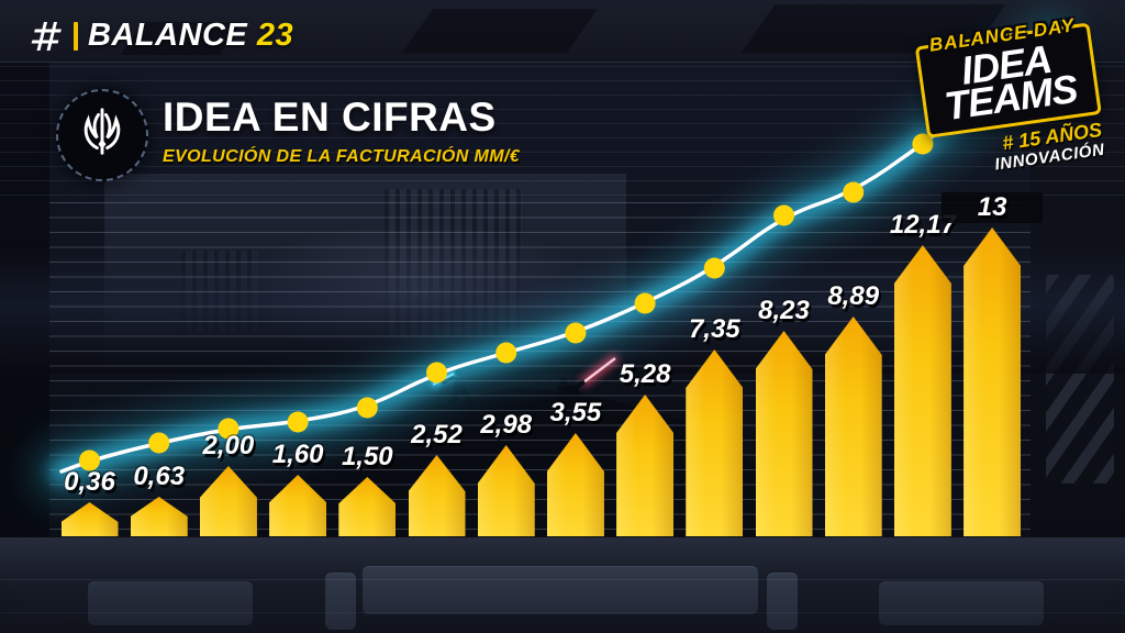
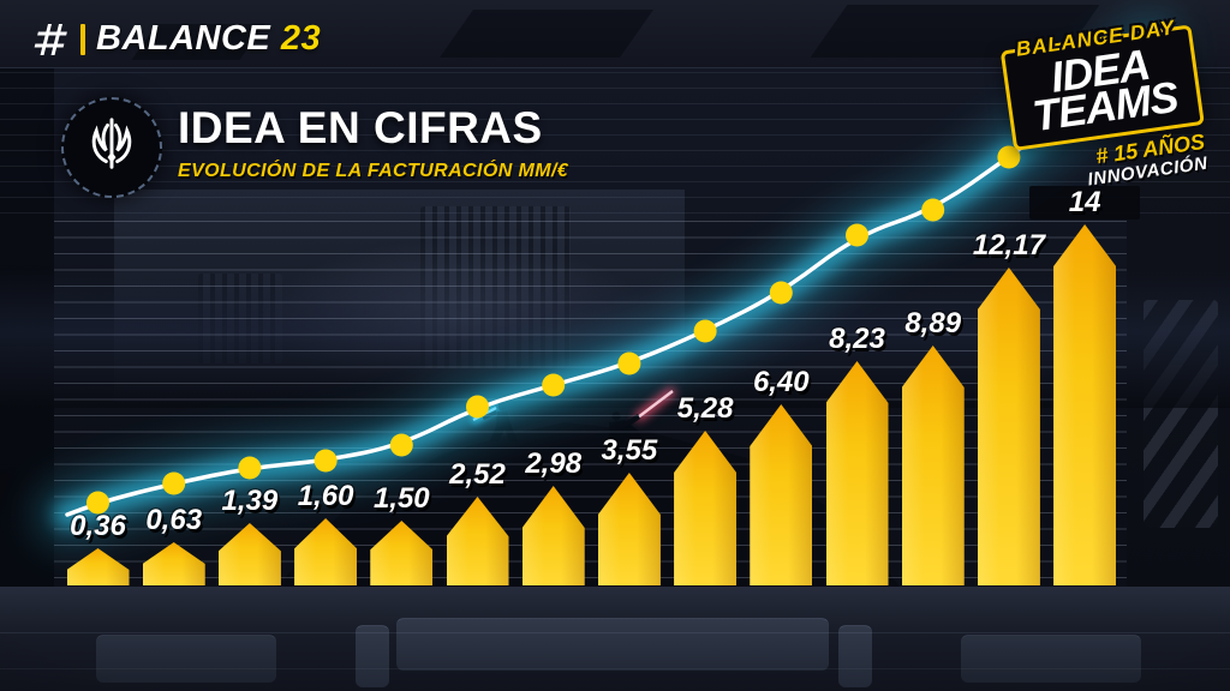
2012: 2,00 -> 1,39
2019: 7,35 -> 6,40
2023: 13 -> 14
